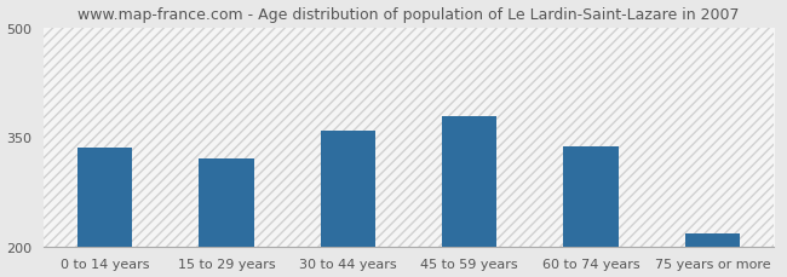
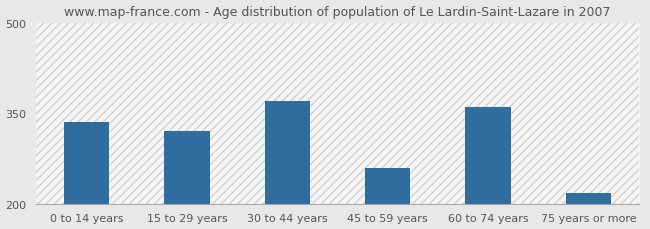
30 to 44 years: 358 -> 370
45 to 59 years: 378 -> 260
60 to 74 years: 338 -> 360
